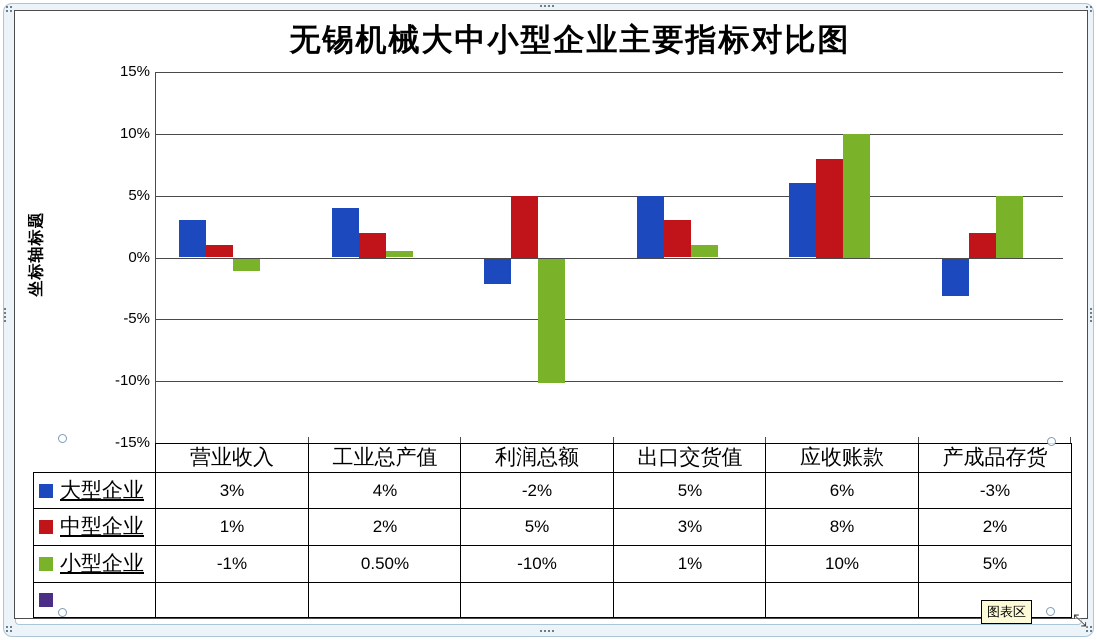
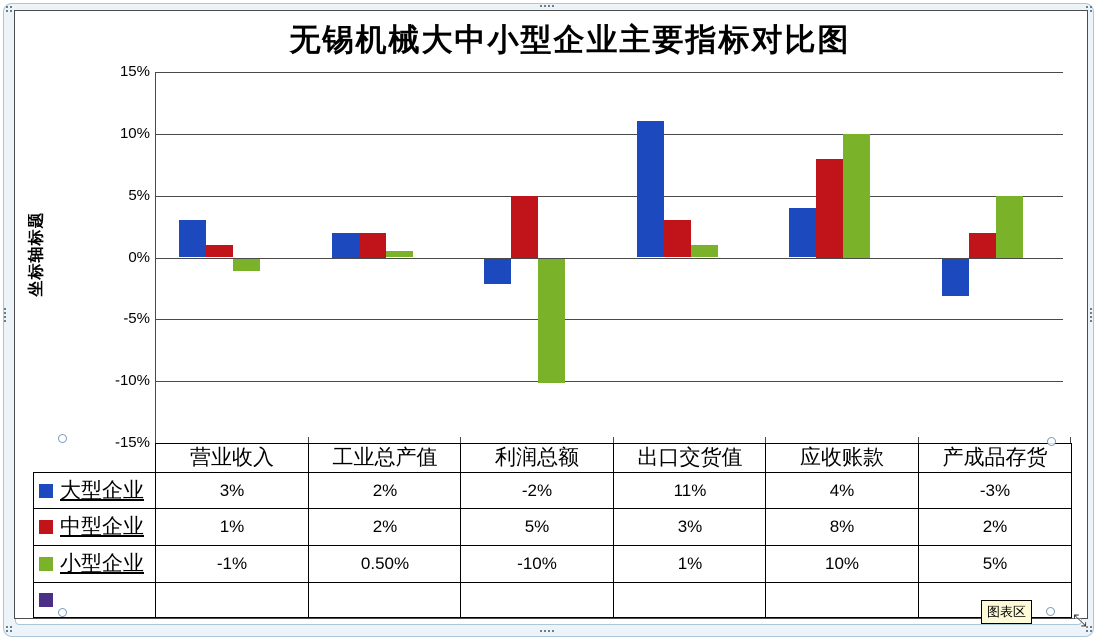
大型企业/工业总产值: 4% -> 2%
大型企业/出口交货值: 5% -> 11%
大型企业/应收账款: 6% -> 4%
